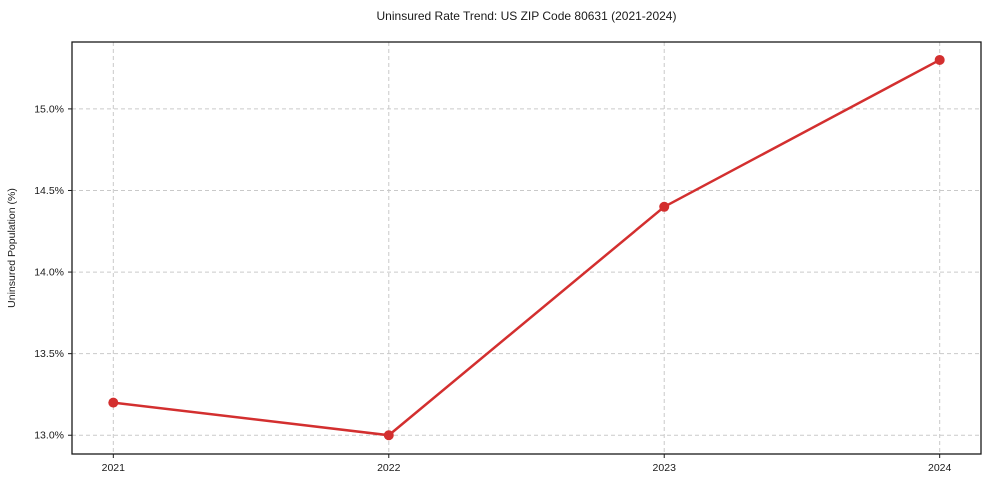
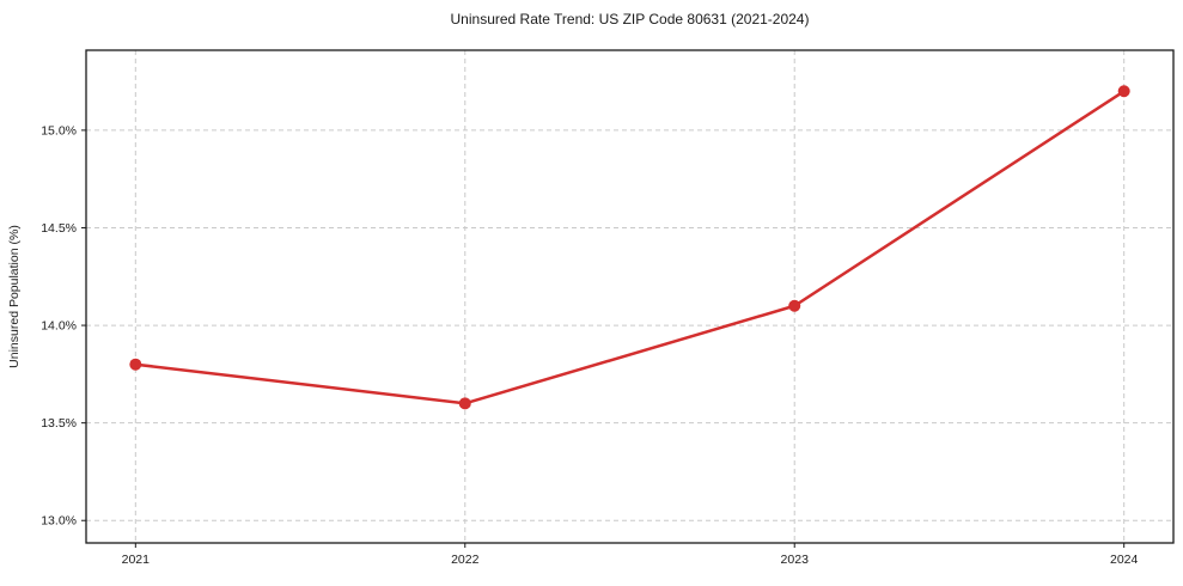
2021: 13.2% -> 13.8%
2022: 13.0% -> 13.6%
2023: 14.4% -> 14.1%
2024: 15.3% -> 15.2%
